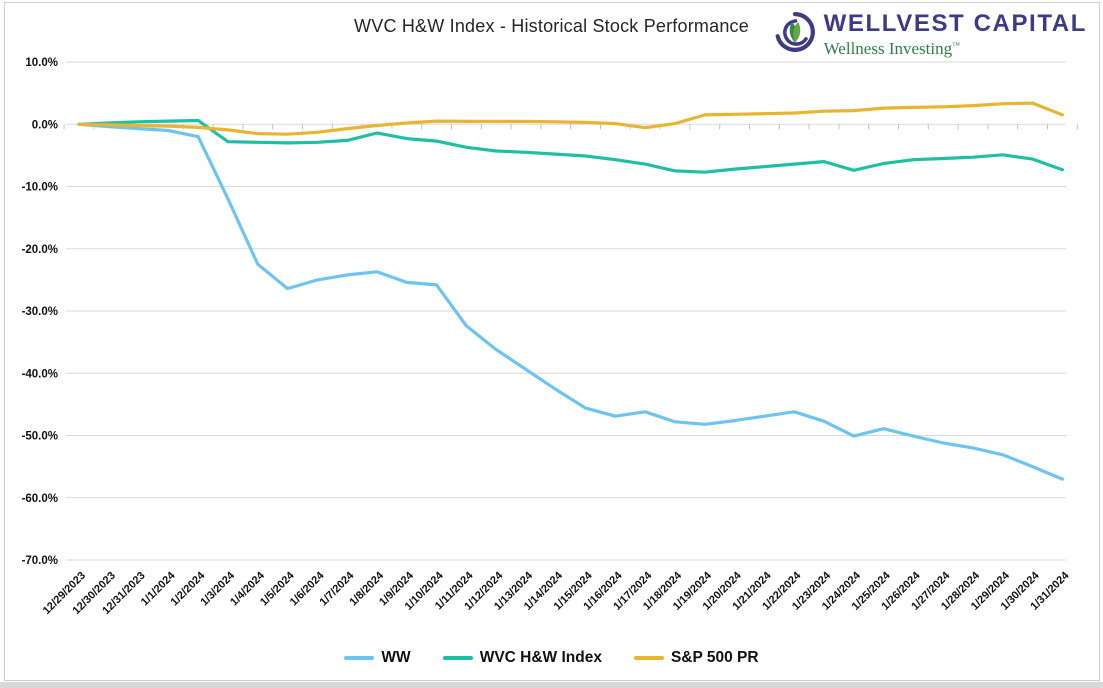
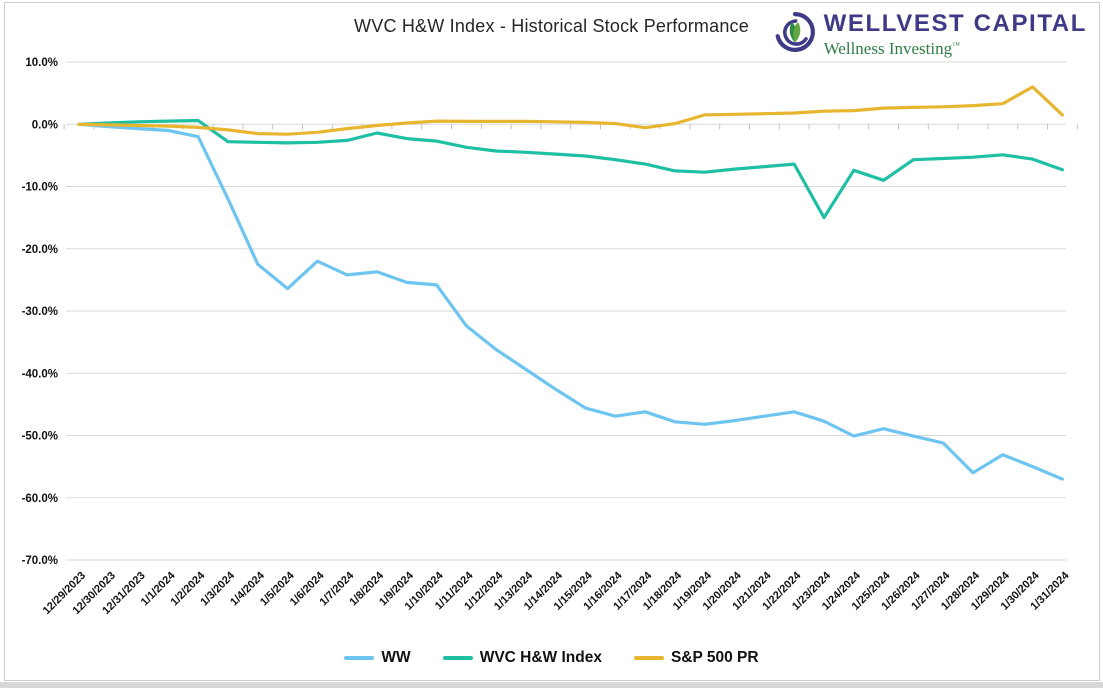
WW/1/6/2024: -25% -> -22%
WVC H&W Index/1/23/2024: -6% -> -15%
WVC H&W Index/1/25/2024: -6% -> -9%
WW/1/28/2024: -52% -> -56%
S&P 500 PR/1/30/2024: 3% -> 6%
